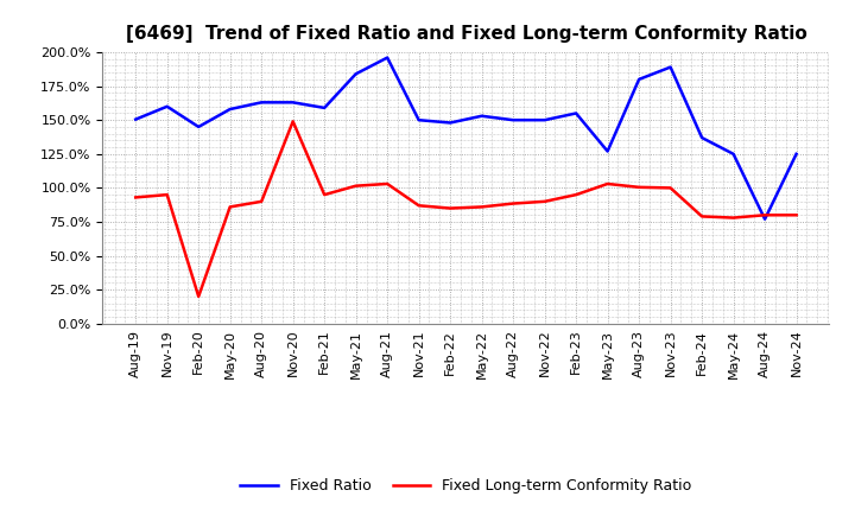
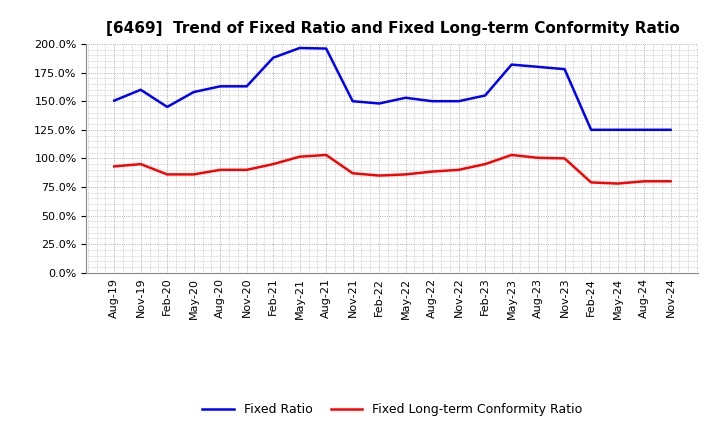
Fixed Long-term Conformity Ratio/Feb-20: 20% -> 86%
Fixed Long-term Conformity Ratio/Nov-20: 149% -> 90%
Fixed Ratio/Feb-21: 159% -> 188%
Fixed Ratio/May-21: 184% -> 196%
Fixed Ratio/May-23: 127% -> 182%
Fixed Ratio/Nov-23: 189% -> 178%
Fixed Ratio/Feb-24: 137% -> 125%
Fixed Ratio/Aug-24: 77% -> 125%
